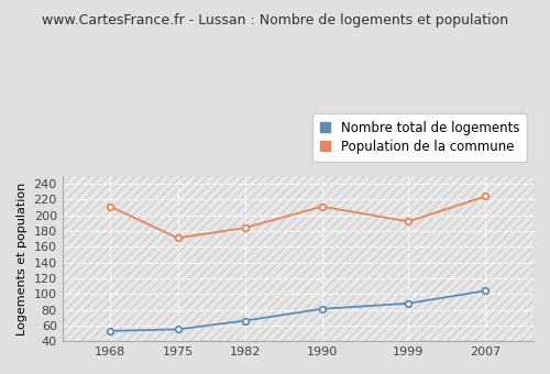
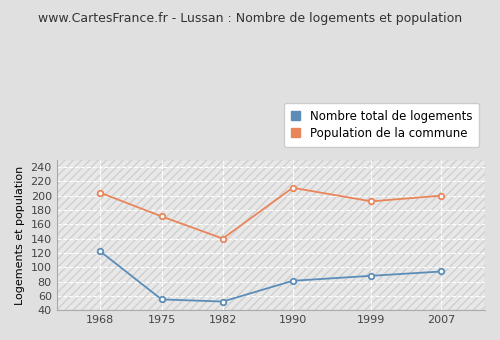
Nombre total de logements/1968: 53 -> 122
Population de la commune/1968: 211 -> 204
Nombre total de logements/1982: 66 -> 52
Population de la commune/1982: 184 -> 140
Nombre total de logements/2007: 104 -> 94
Population de la commune/2007: 224 -> 200
